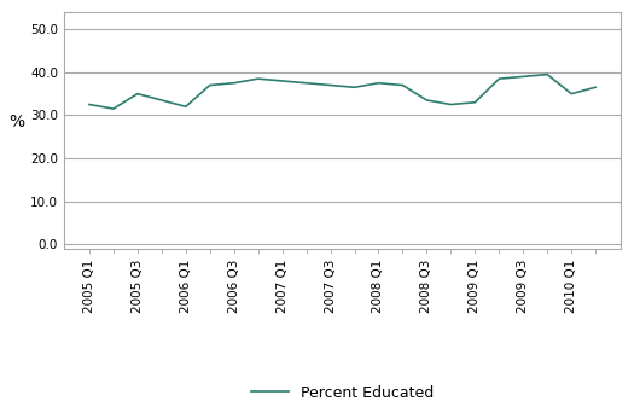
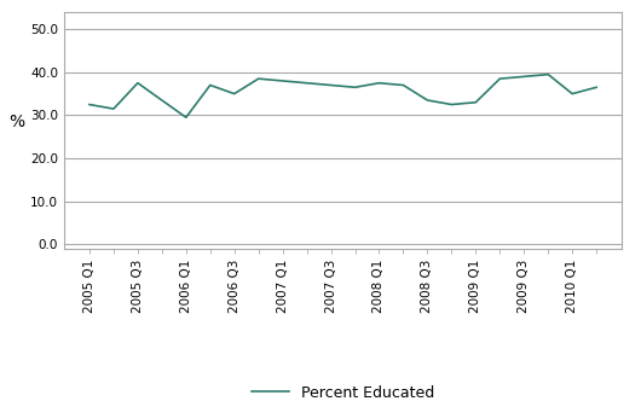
2005 Q3: 35.0 -> 37.5
2006 Q1: 32.0 -> 29.5
2006 Q3: 37.5 -> 35.0
